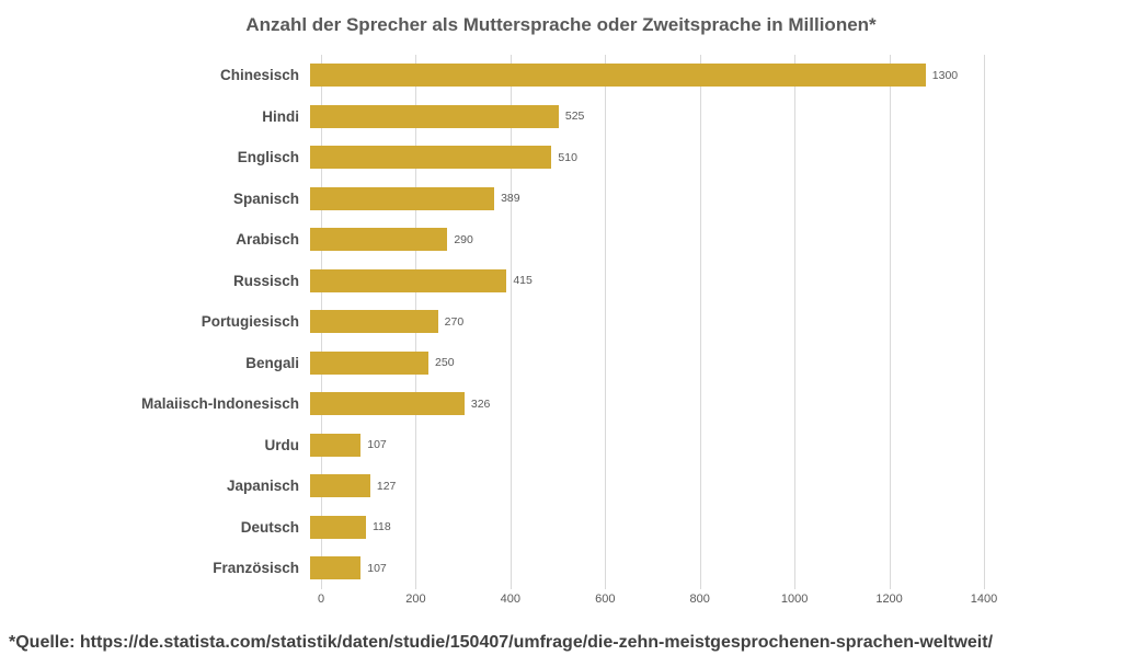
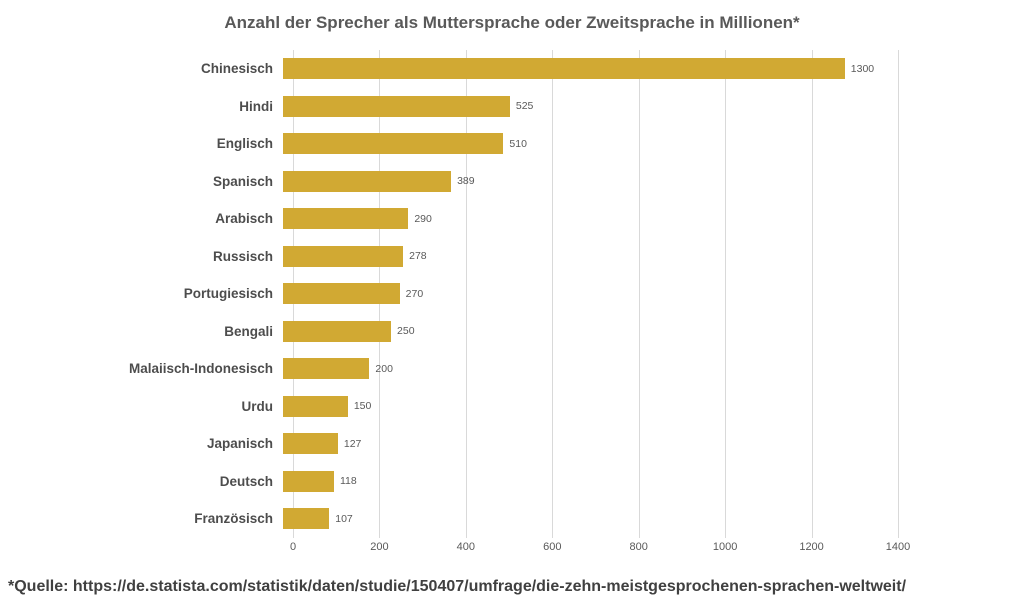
Russisch: 415 -> 278
Malaiisch-Indonesisch: 326 -> 200
Urdu: 107 -> 150
